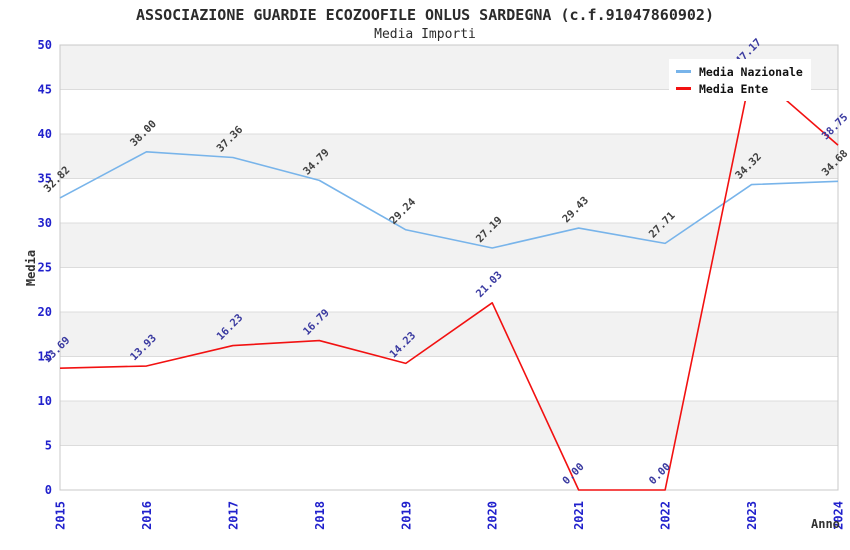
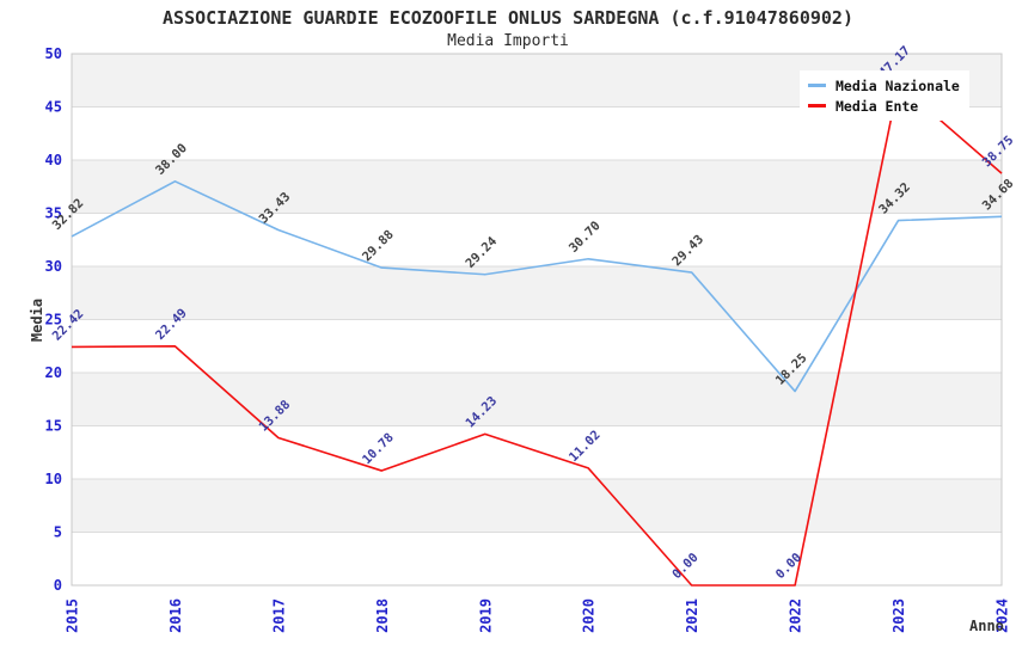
Media Ente/2015: 13.69 -> 22.42
Media Ente/2016: 13.93 -> 22.49
Media Nazionale/2017: 37.36 -> 33.43
Media Ente/2017: 16.23 -> 13.88
Media Nazionale/2018: 34.79 -> 29.88
Media Ente/2018: 16.79 -> 10.78
Media Nazionale/2020: 27.19 -> 30.70
Media Ente/2020: 21.03 -> 11.02
Media Nazionale/2022: 27.71 -> 18.25
